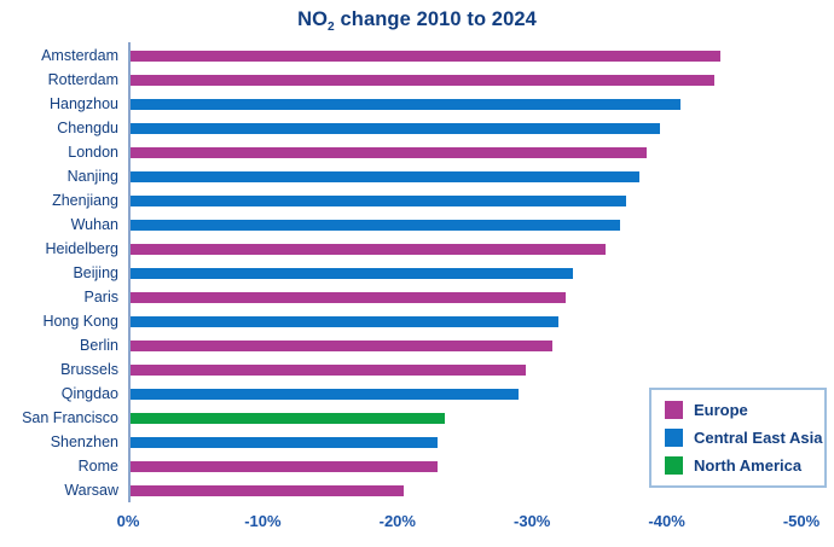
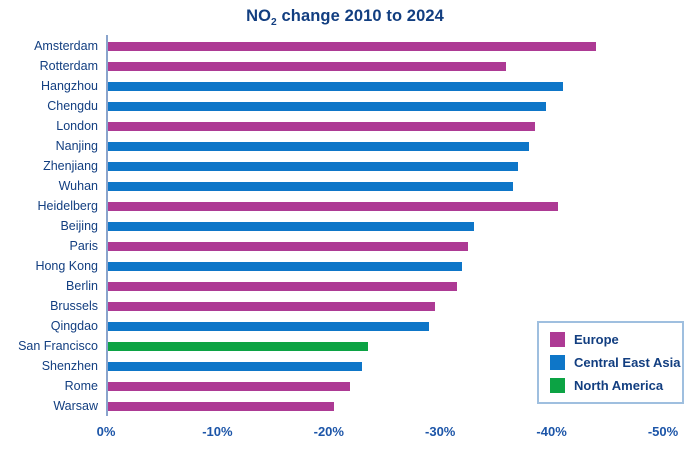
Rotterdam: -43.5% -> -35.9%
Heidelberg: -35.5% -> -40.6%
Rome: -23.0% -> -21.9%
